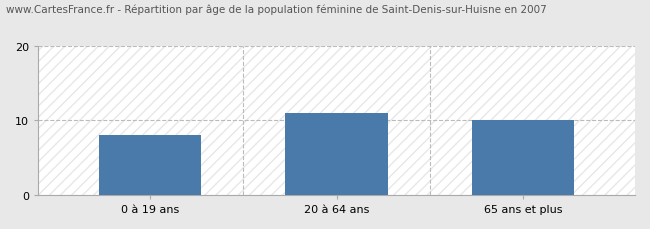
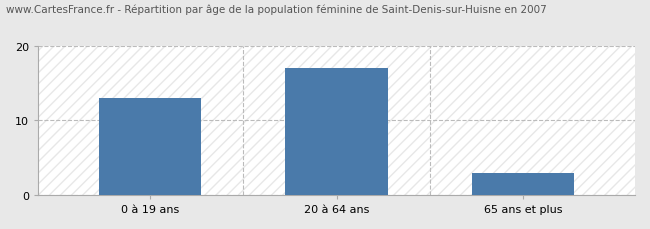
0 à 19 ans: 8 -> 13
20 à 64 ans: 11 -> 17
65 ans et plus: 10 -> 3
